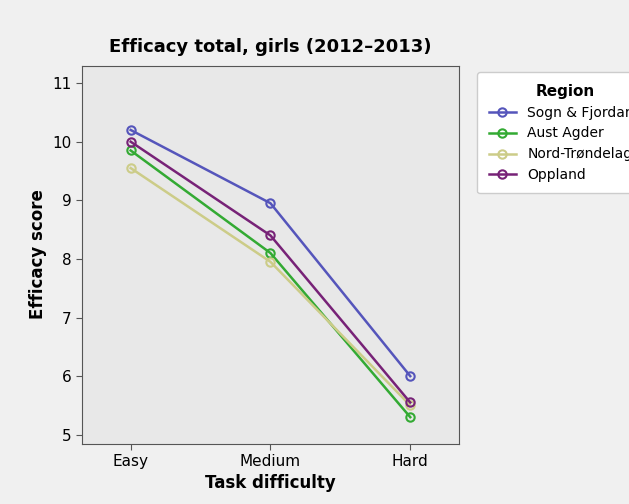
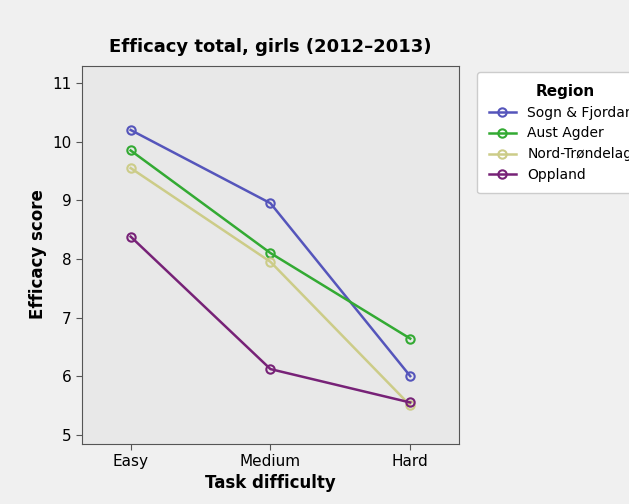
Oppland/Easy: 10.00 -> 8.38
Oppland/Medium: 8.40 -> 6.12
Aust Agder/Hard: 5.30 -> 6.64
